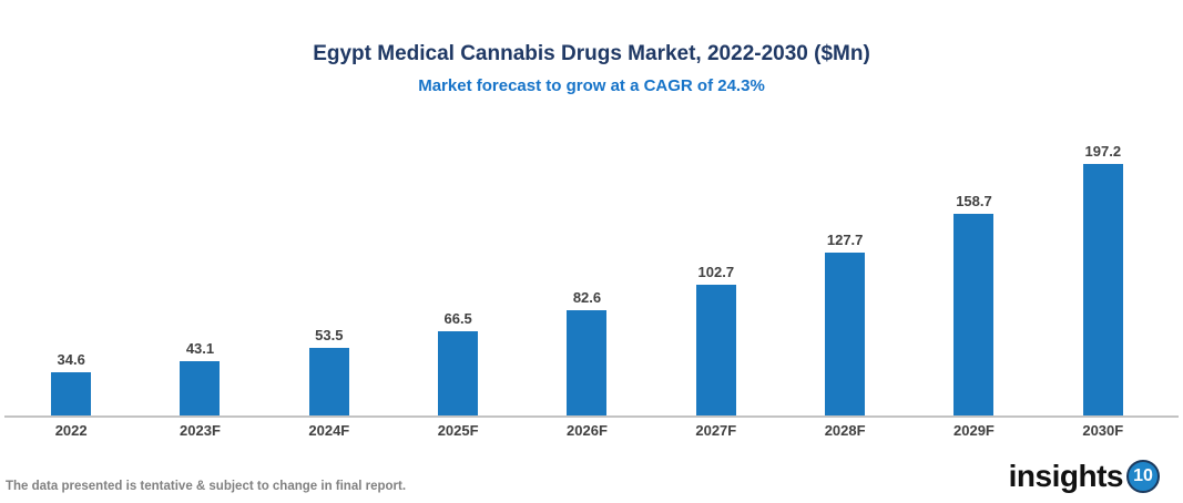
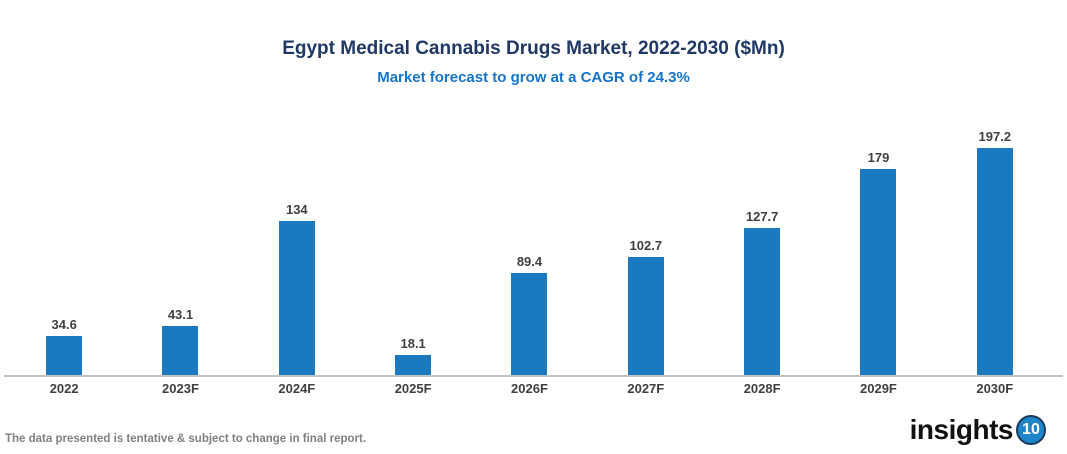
2024F: 53.5 -> 134
2025F: 66.5 -> 18.1
2026F: 82.6 -> 89.4
2029F: 158.7 -> 179
